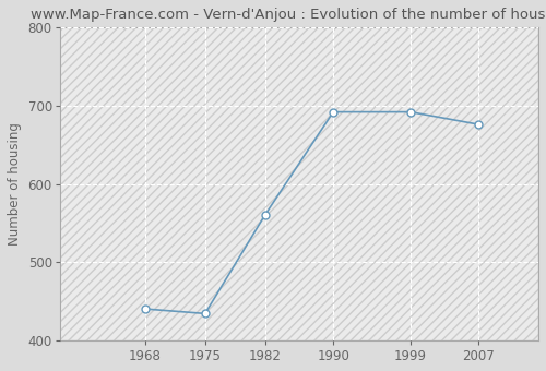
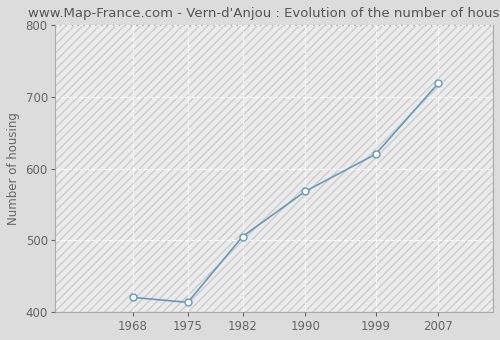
1968: 440 -> 420
1975: 434 -> 413
1982: 560 -> 505
1990: 692 -> 568
1999: 692 -> 620
2007: 676 -> 719
